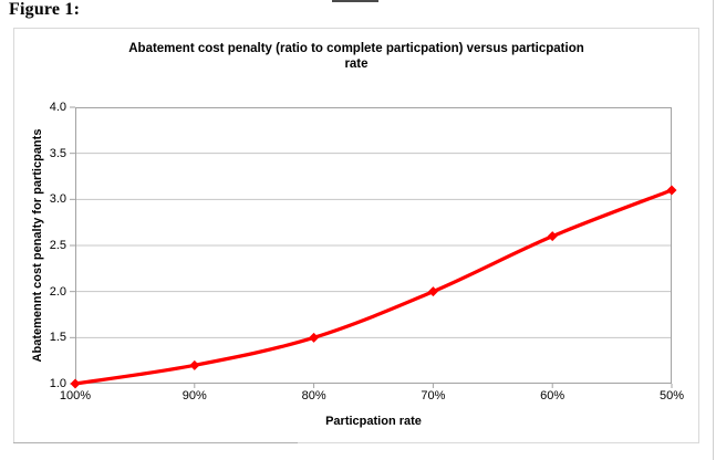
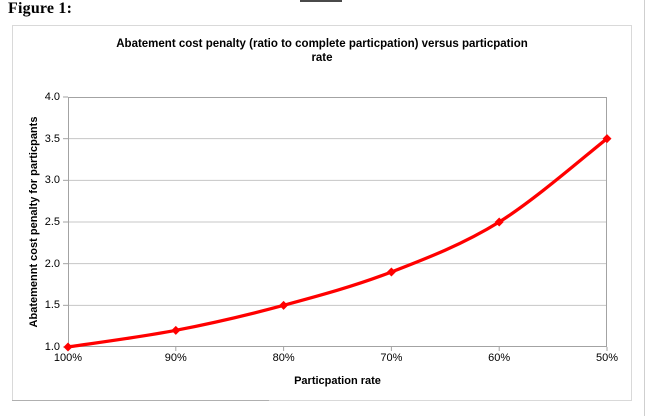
70%: 2.0 -> 1.9
60%: 2.6 -> 2.5
50%: 3.1 -> 3.5
